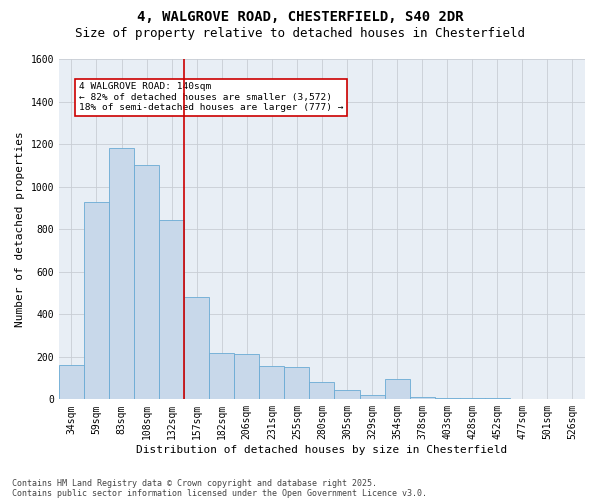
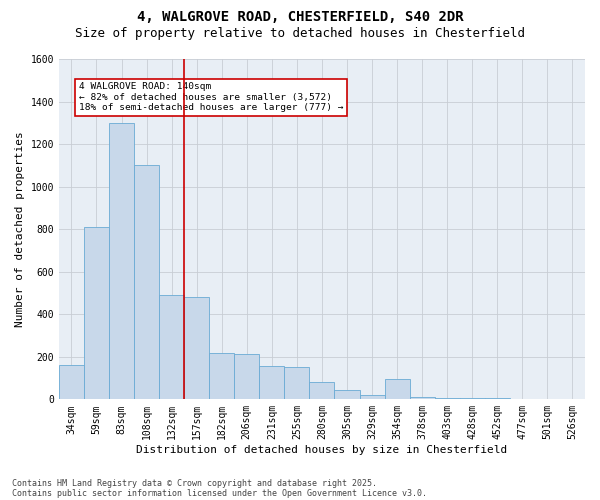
59sqm: 930 -> 810
83sqm: 1180 -> 1300
132sqm: 845 -> 490
